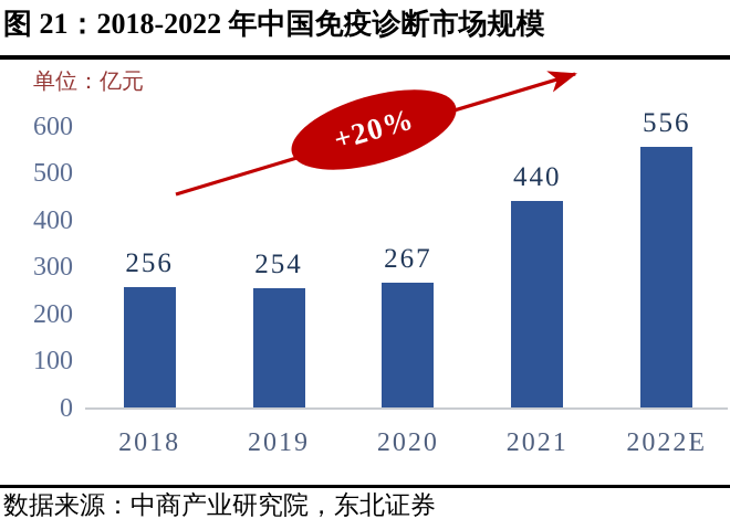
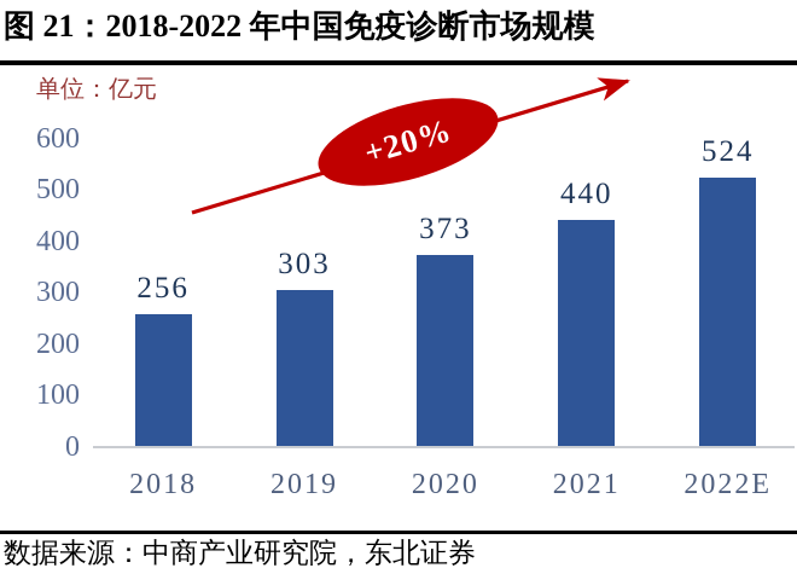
2019: 254 -> 303
2020: 267 -> 373
2022E: 556 -> 524
